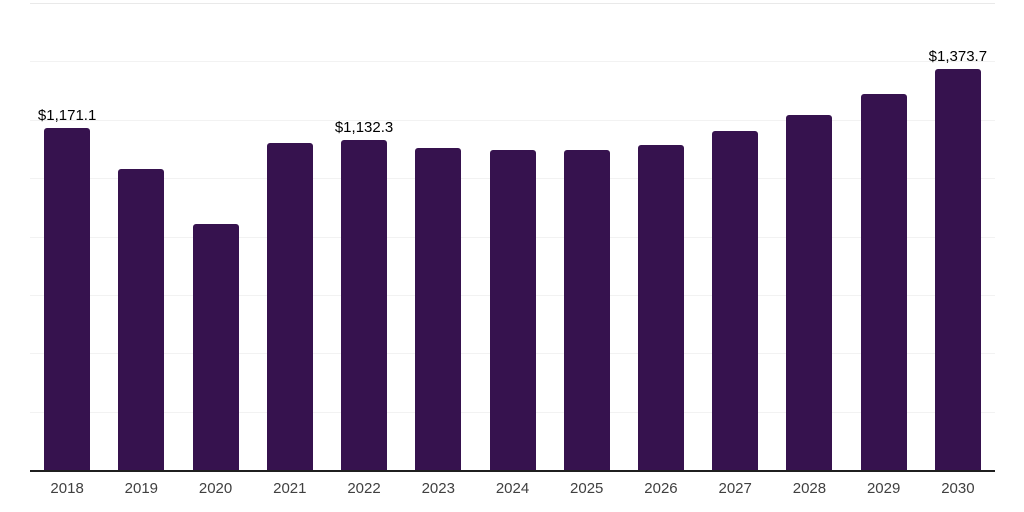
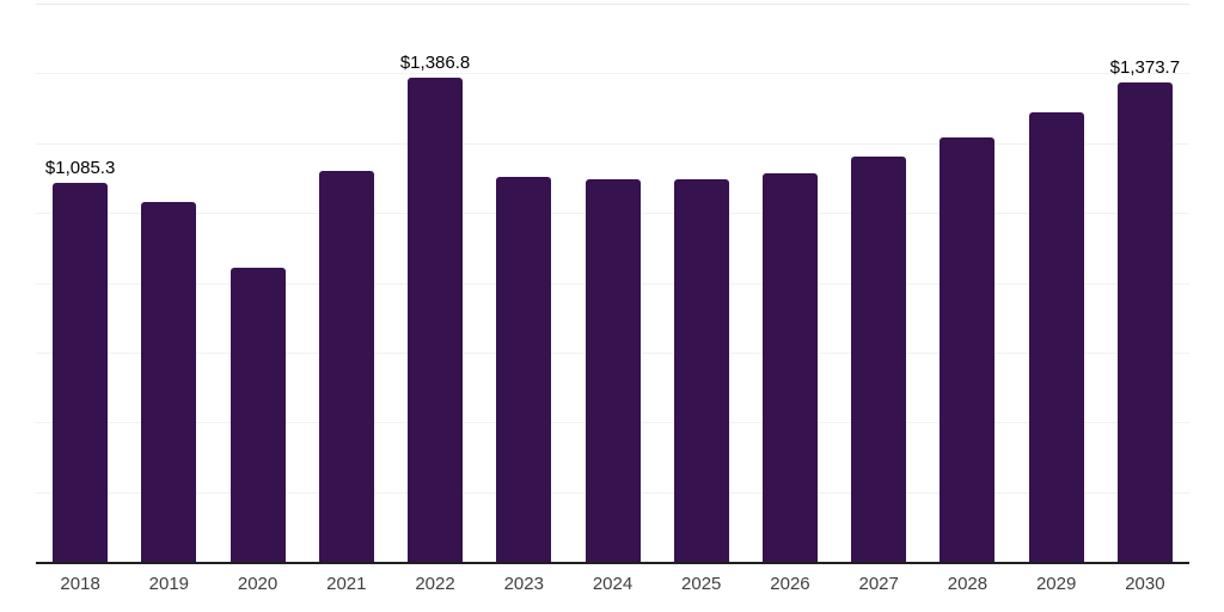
2018: $1,171.1 -> $1,085.3
2022: $1,132.3 -> $1,386.8
